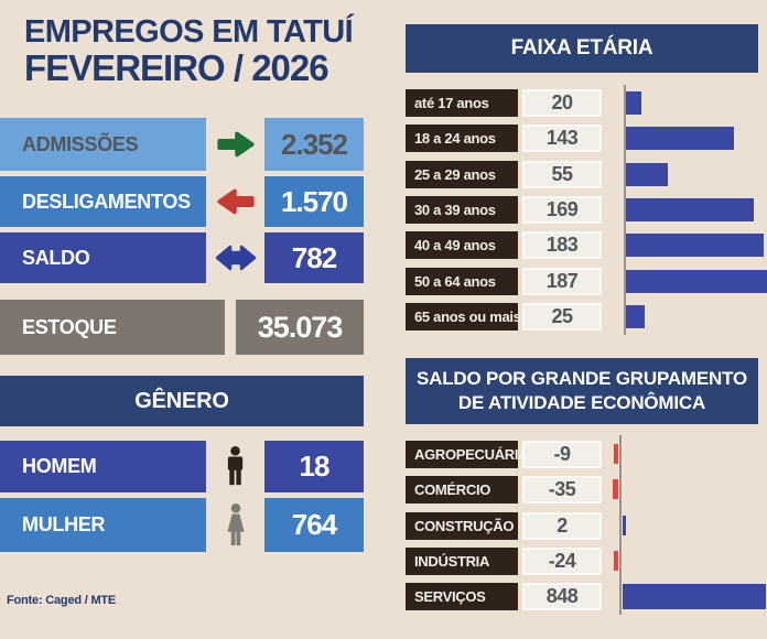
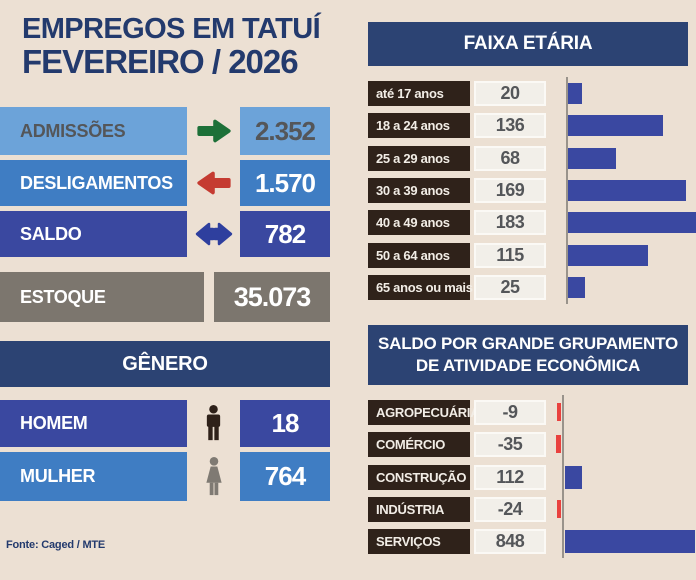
FAIXA ETÁRIA/18 a 24 anos: 143 -> 136
FAIXA ETÁRIA/25 a 29 anos: 55 -> 68
FAIXA ETÁRIA/50 a 64 anos: 187 -> 115
SALDO POR GRANDE GRUPAMENTO DE ATIVIDADE ECONÔMICA/CONSTRUÇÃO: 2 -> 112
